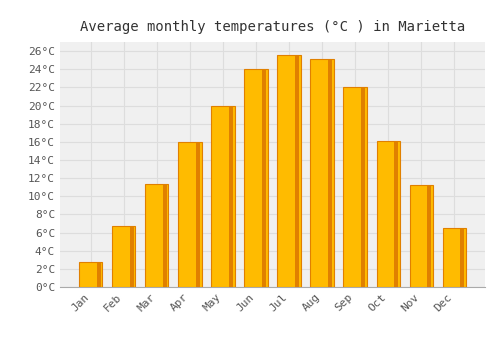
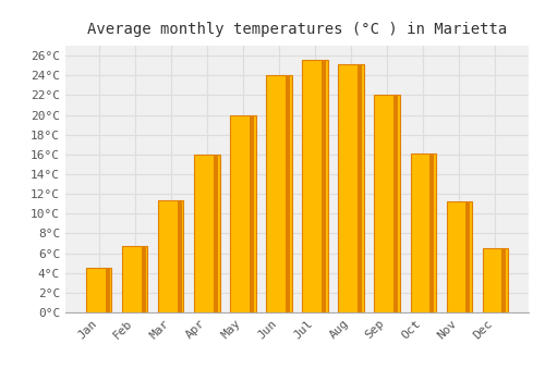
Jan: 2.8°C -> 4.5°C
